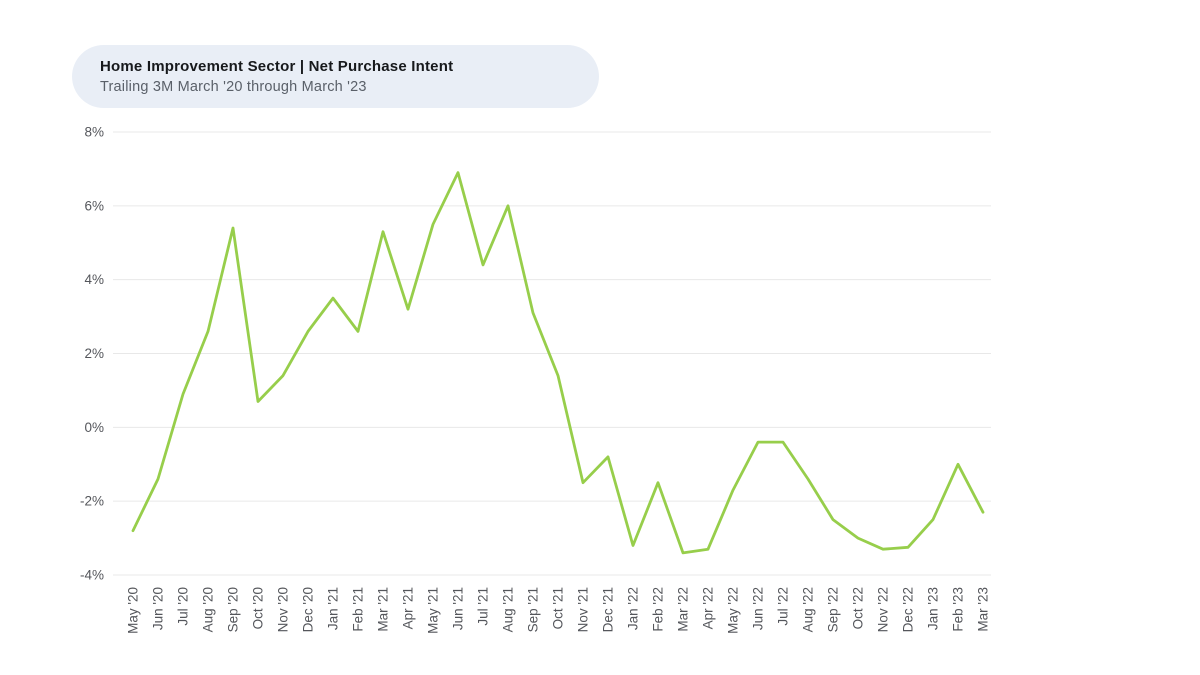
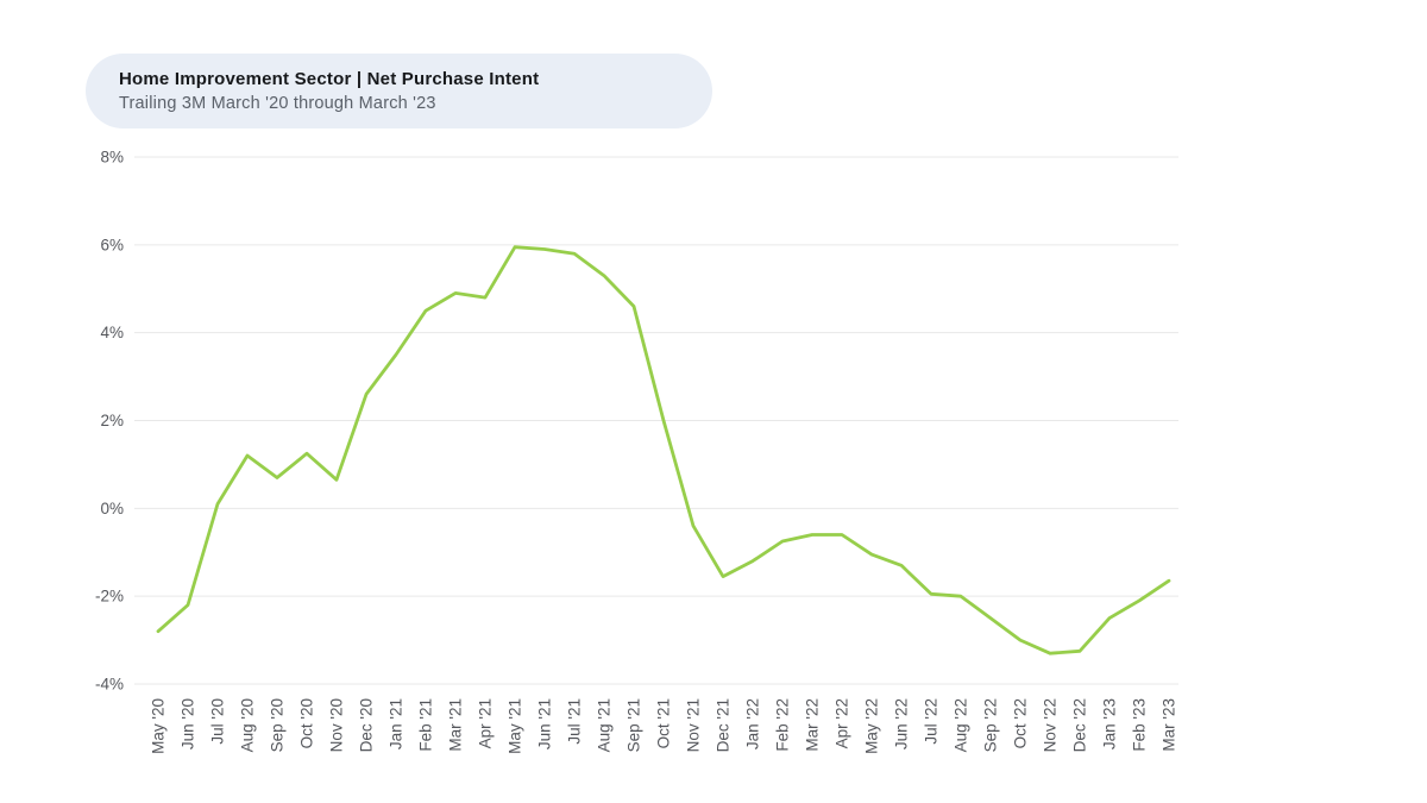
Jun '20: -1.4% -> -2.2%
Jul '20: 0.9% -> 0.1%
Aug '20: 2.6% -> 1.2%
Sep '20: 5.4% -> 0.7%
Oct '20: 0.7% -> 1.2%
Nov '20: 1.4% -> 0.7%
Feb '21: 2.6% -> 4.5%
Mar '21: 5.3% -> 4.9%
Apr '21: 3.2% -> 4.8%
May '21: 5.5% -> 6.0%
Jun '21: 6.9% -> 5.9%
Jul '21: 4.4% -> 5.8%
Aug '21: 6.0% -> 5.3%
Sep '21: 3.1% -> 4.6%
Oct '21: 1.4% -> 2.0%
Nov '21: -1.5% -> -0.4%
Dec '21: -0.8% -> -1.6%
Jan '22: -3.2% -> -1.2%
Feb '22: -1.5% -> -0.8%
Mar '22: -3.4% -> -0.6%
Apr '22: -3.3% -> -0.6%
May '22: -1.7% -> -1.1%
Jun '22: -0.4% -> -1.3%
Jul '22: -0.4% -> -1.9%
Aug '22: -1.4% -> -2.0%
Feb '23: -1.0% -> -2.1%
Mar '23: -2.3% -> -1.6%
